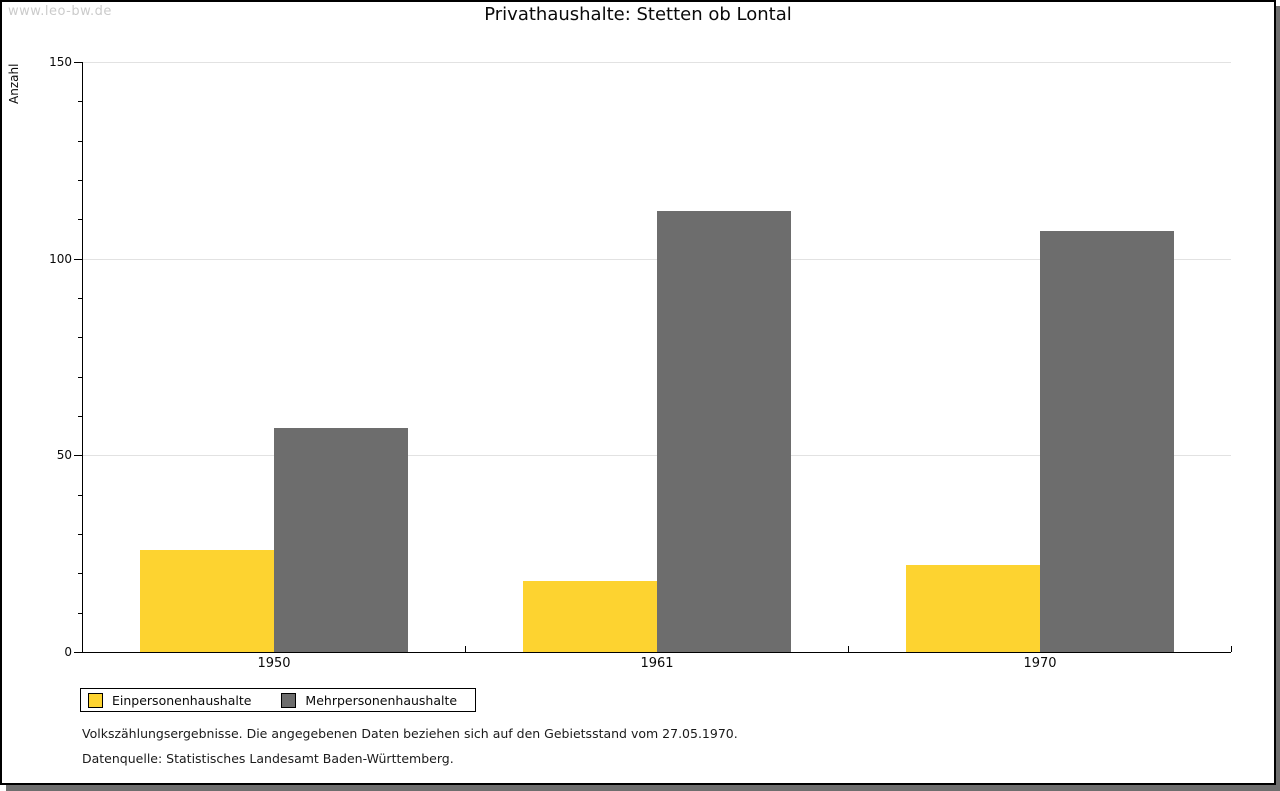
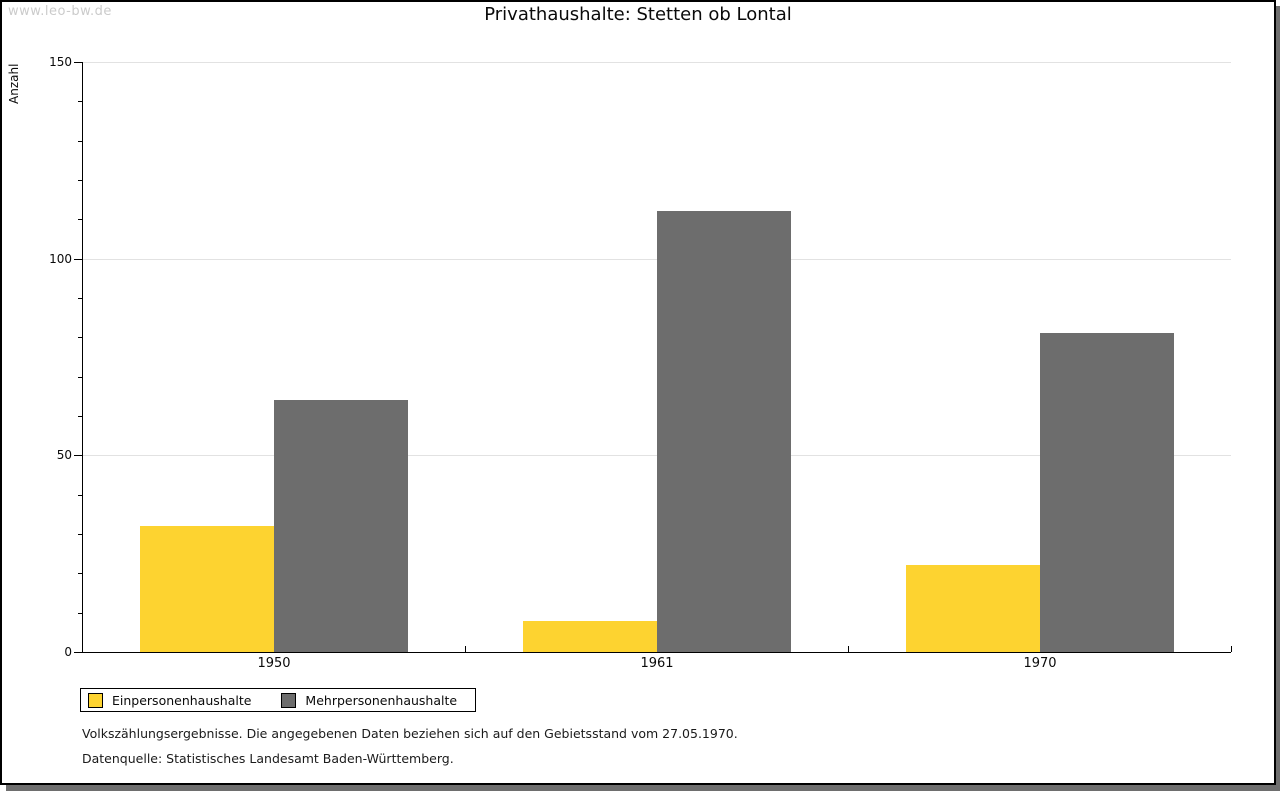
Einpersonenhaushalte/1950: 26 -> 32
Mehrpersonenhaushalte/1950: 57 -> 64
Einpersonenhaushalte/1961: 18 -> 8
Mehrpersonenhaushalte/1970: 107 -> 81
